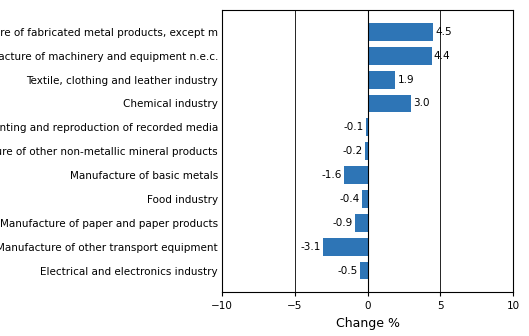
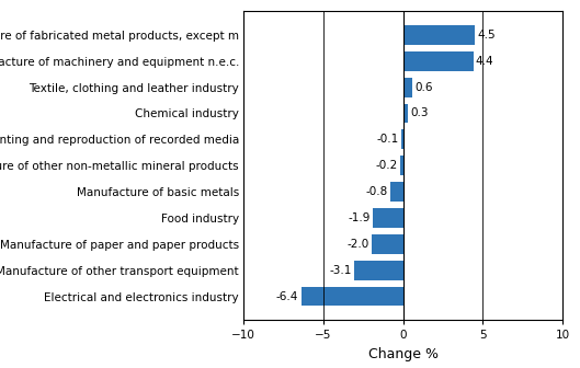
Textile, clothing and leather industry: 1.9 -> 0.6
Chemical industry: 3.0 -> 0.3
Manufacture of basic metals: -1.6 -> -0.8
Food industry: -0.4 -> -1.9
Manufacture of paper and paper products: -0.9 -> -2.0
Electrical and electronics industry: -0.5 -> -6.4
